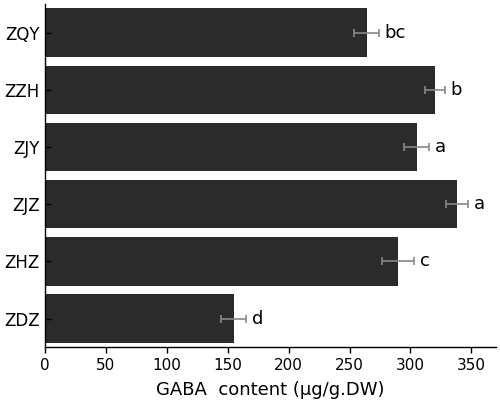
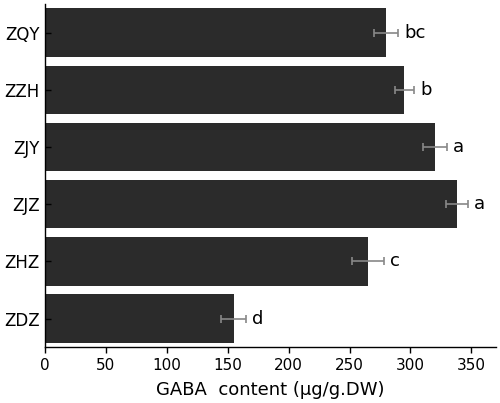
ZQY: 264 -> 280
ZZH: 320 -> 295
ZJY: 305 -> 320
ZHZ: 290 -> 265
